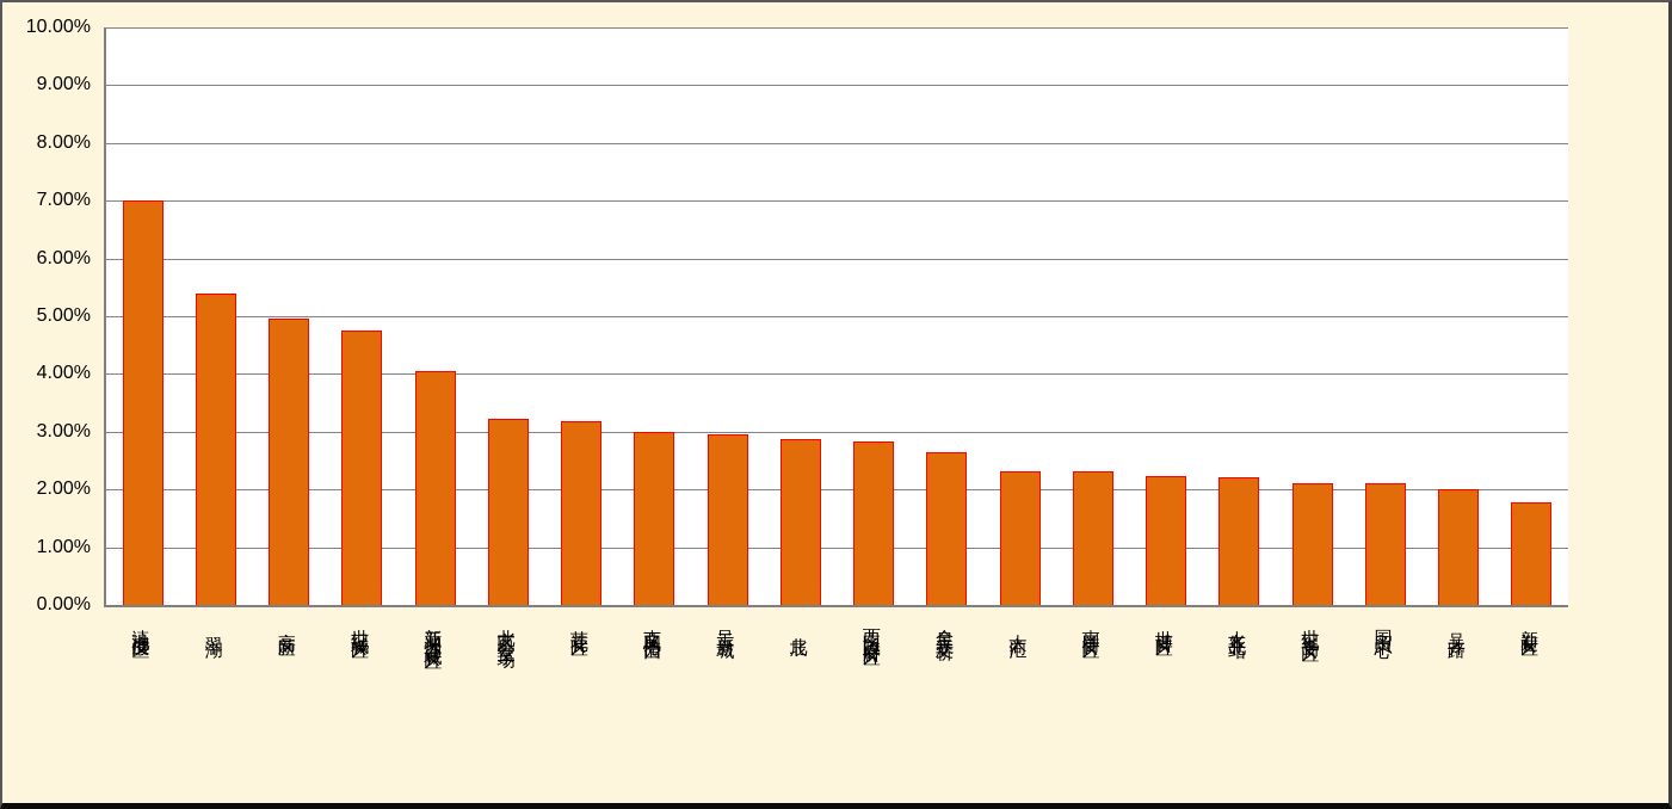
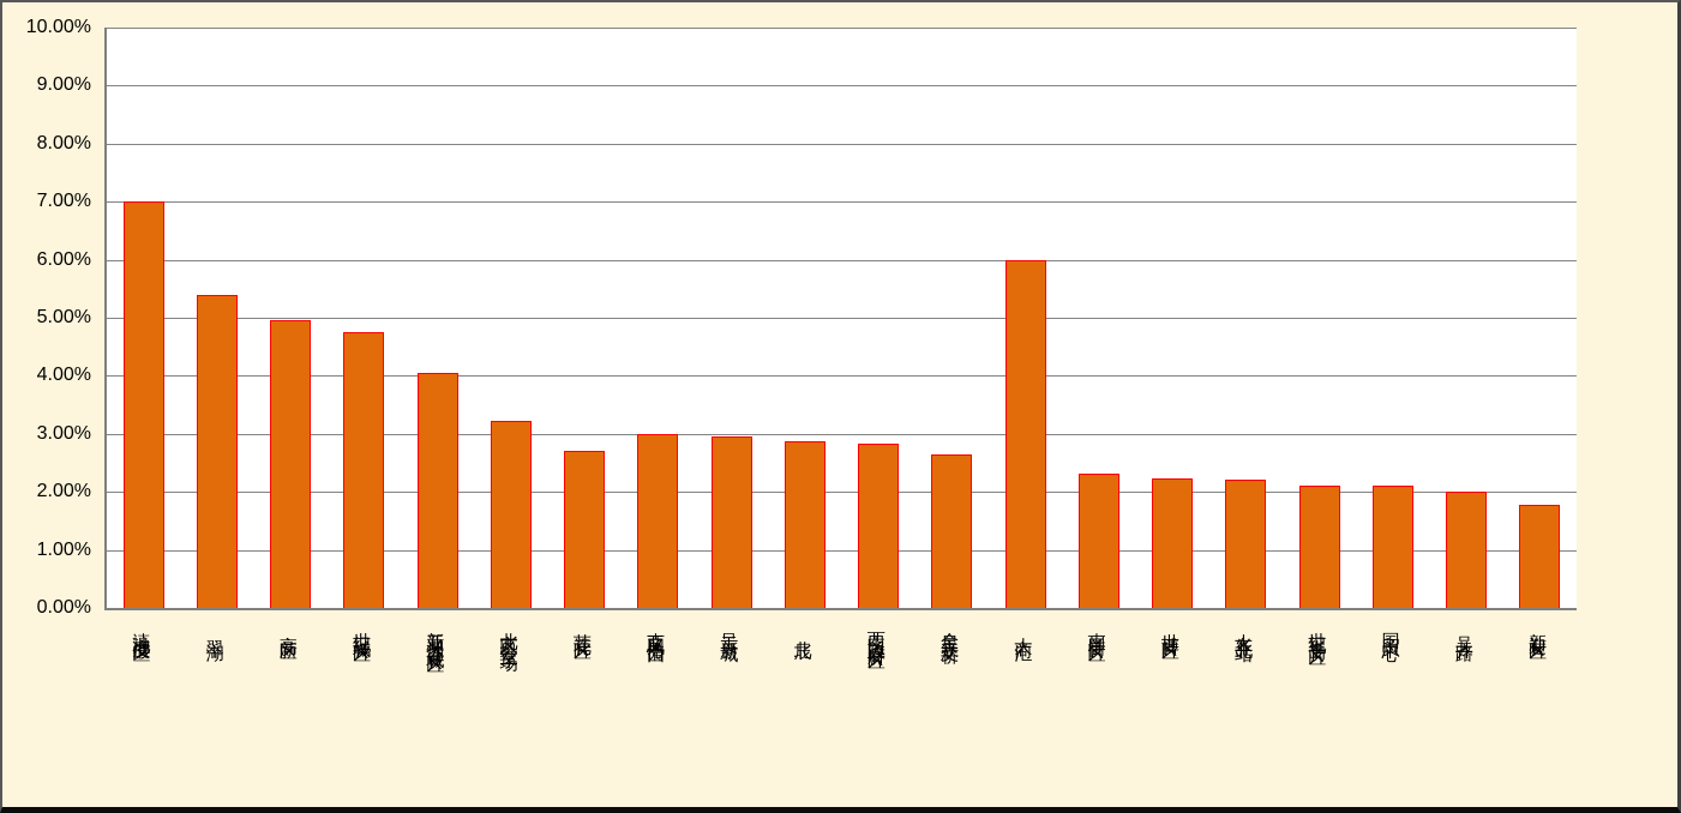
莲花片区: 3.2% -> 2.7%
大商汇: 2.3% -> 6.0%
